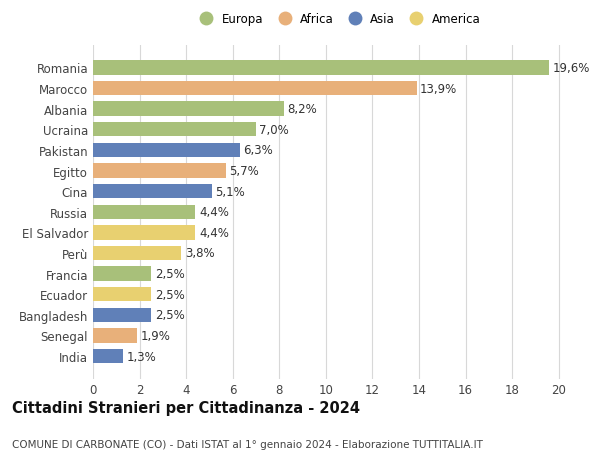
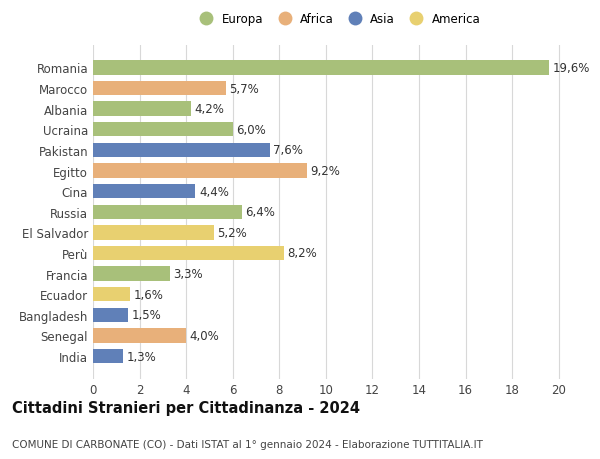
Marocco: 13,9% -> 5,7%
Albania: 8,2% -> 4,2%
Ucraina: 7,0% -> 6,0%
Pakistan: 6,3% -> 7,6%
Egitto: 5,7% -> 9,2%
Cina: 5,1% -> 4,4%
Russia: 4,4% -> 6,4%
El Salvador: 4,4% -> 5,2%
Perù: 3,8% -> 8,2%
Francia: 2,5% -> 3,3%
Ecuador: 2,5% -> 1,6%
Bangladesh: 2,5% -> 1,5%
Senegal: 1,9% -> 4,0%
